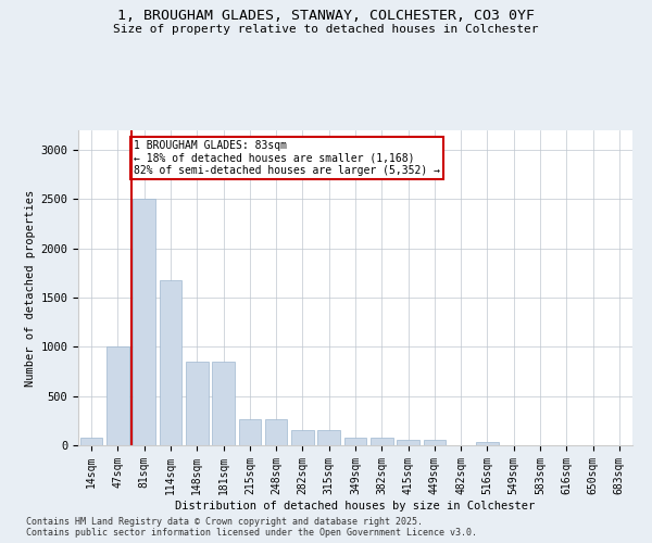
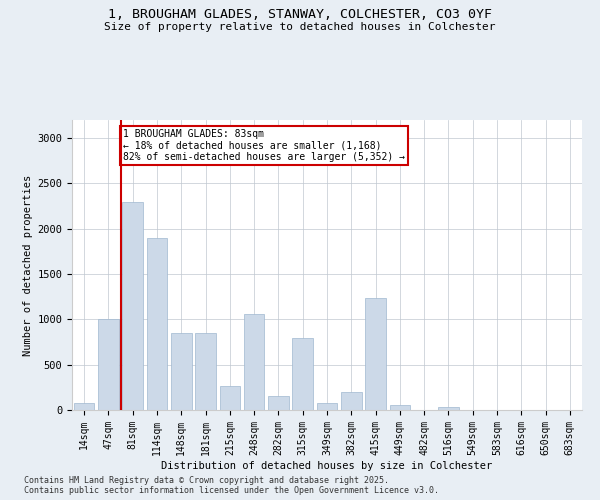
81sqm: 2500 -> 2300
114sqm: 1680 -> 1900
248sqm: 270 -> 1060
315sqm: 150 -> 800
382sqm: 80 -> 200
415sqm: 60 -> 1240
